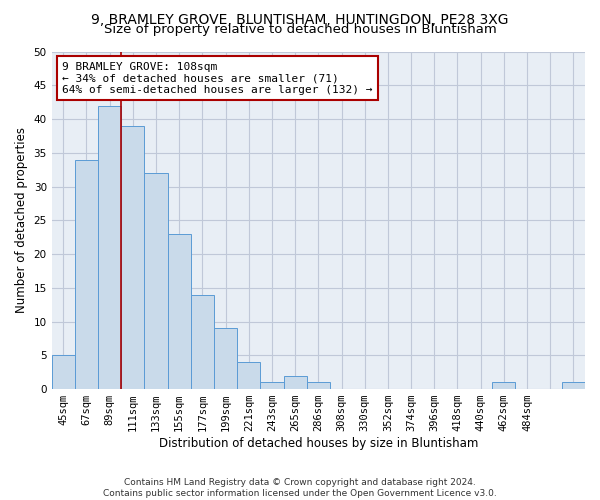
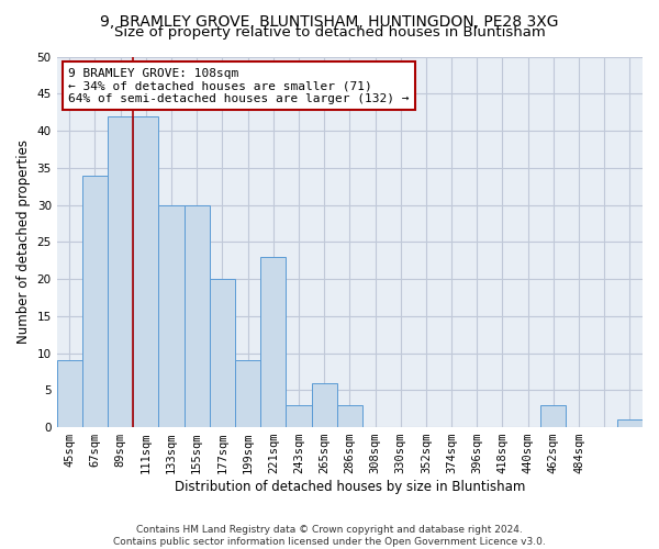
45sqm: 5 -> 9
111sqm: 39 -> 42
133sqm: 32 -> 30
155sqm: 23 -> 30
177sqm: 14 -> 20
221sqm: 4 -> 23
243sqm: 1 -> 3
265sqm: 2 -> 6
286sqm: 1 -> 3
462sqm: 1 -> 3
